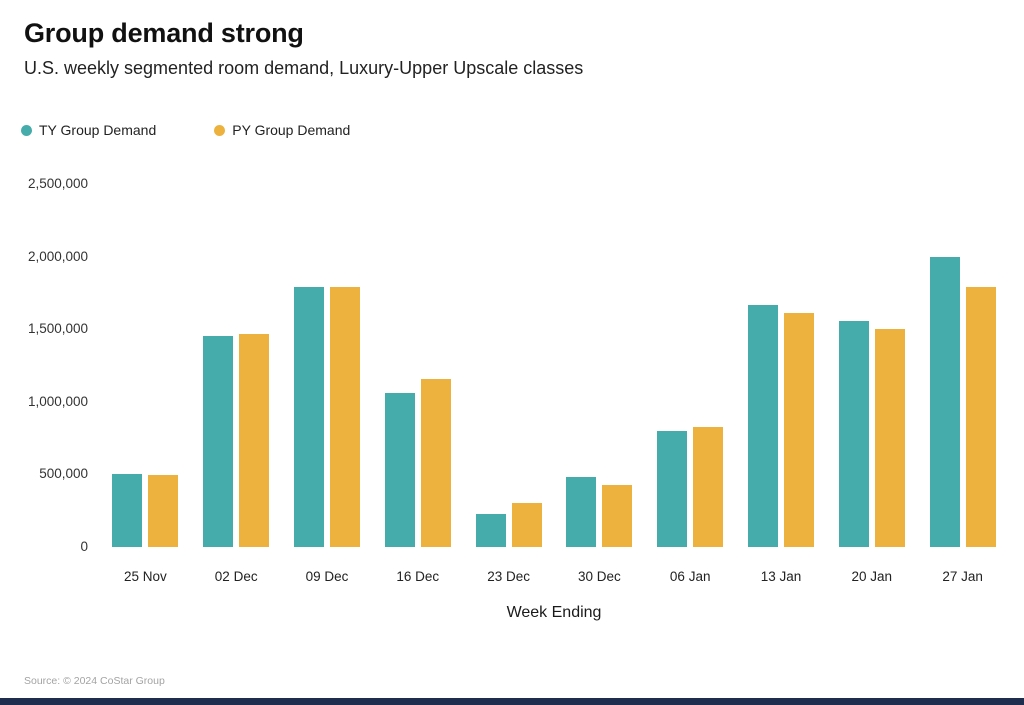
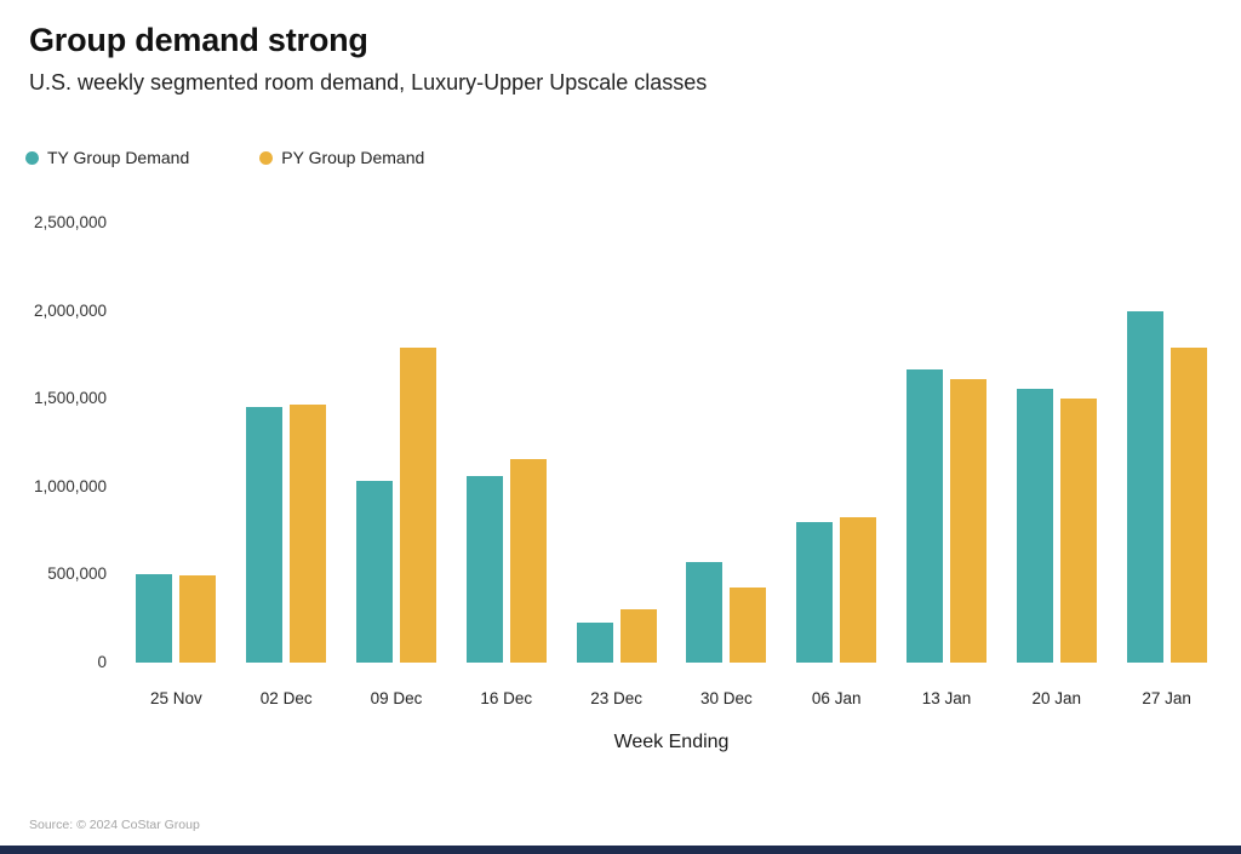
TY Group Demand/09 Dec: 1790000 -> 1030000
TY Group Demand/30 Dec: 480000 -> 570000
